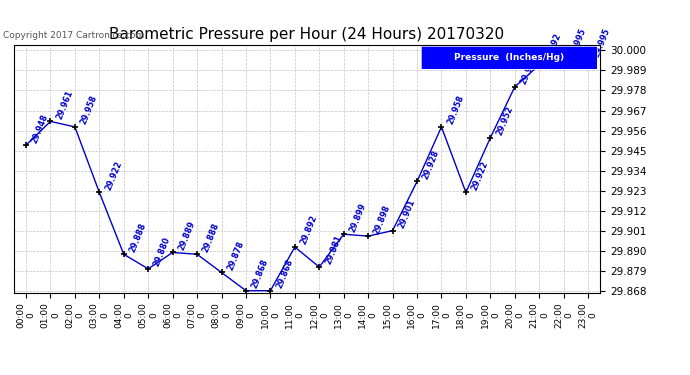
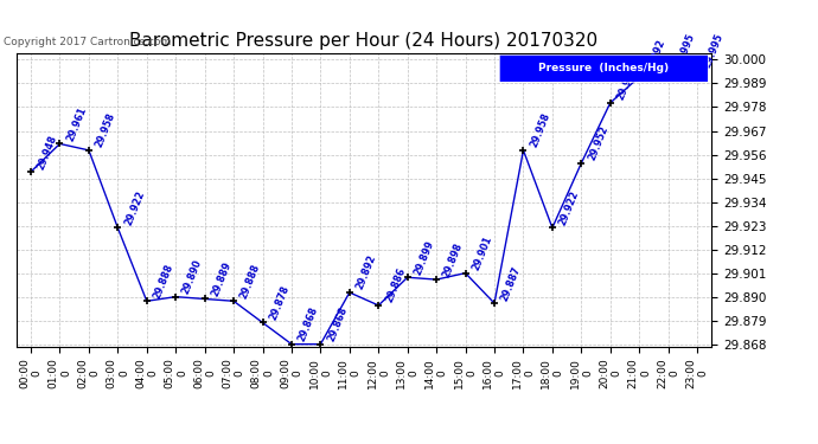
05:00 0: 29.880 -> 29.890
12:00 0: 29.881 -> 29.886
16:00 0: 29.928 -> 29.887
